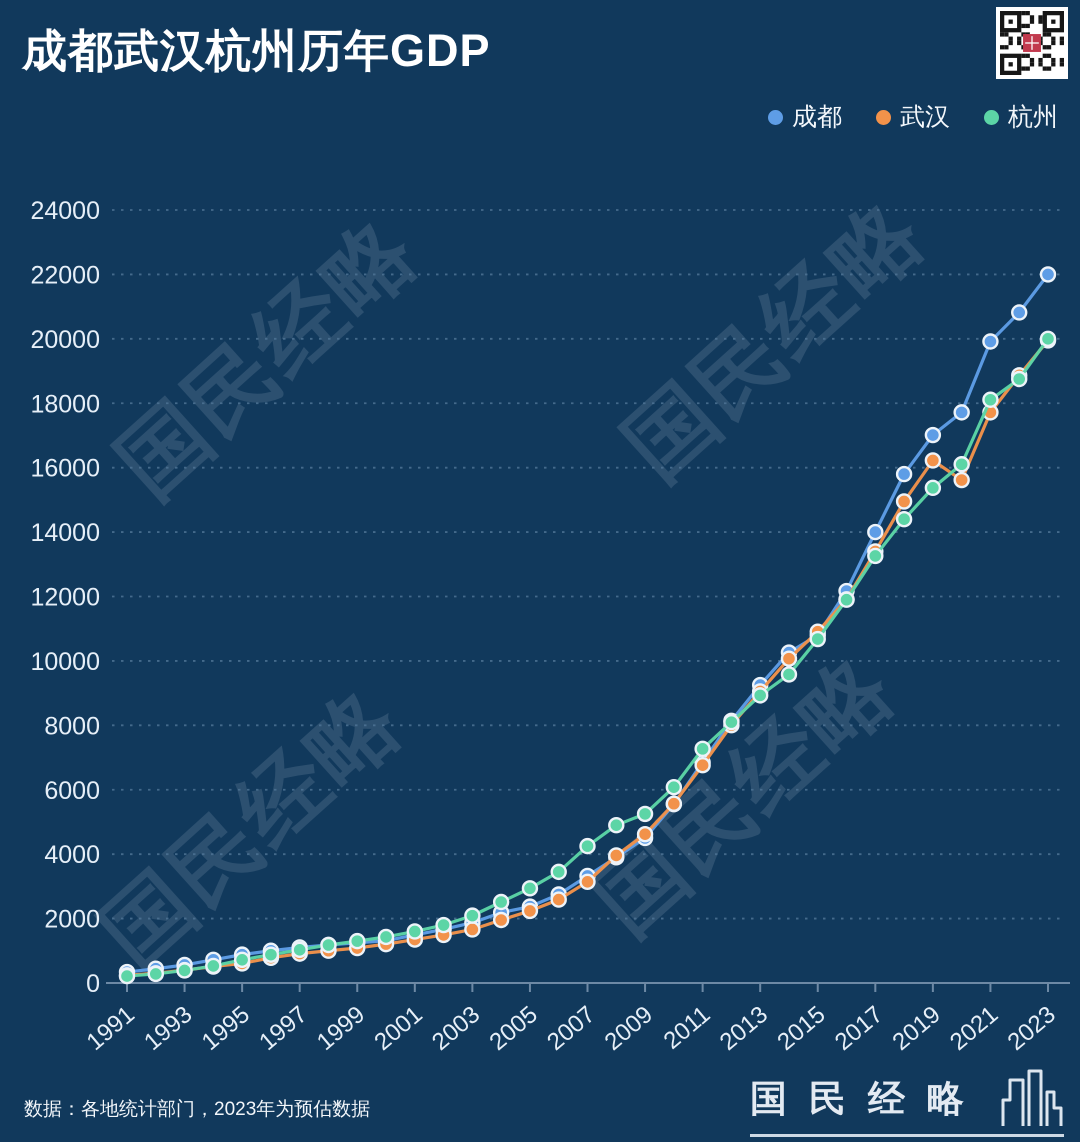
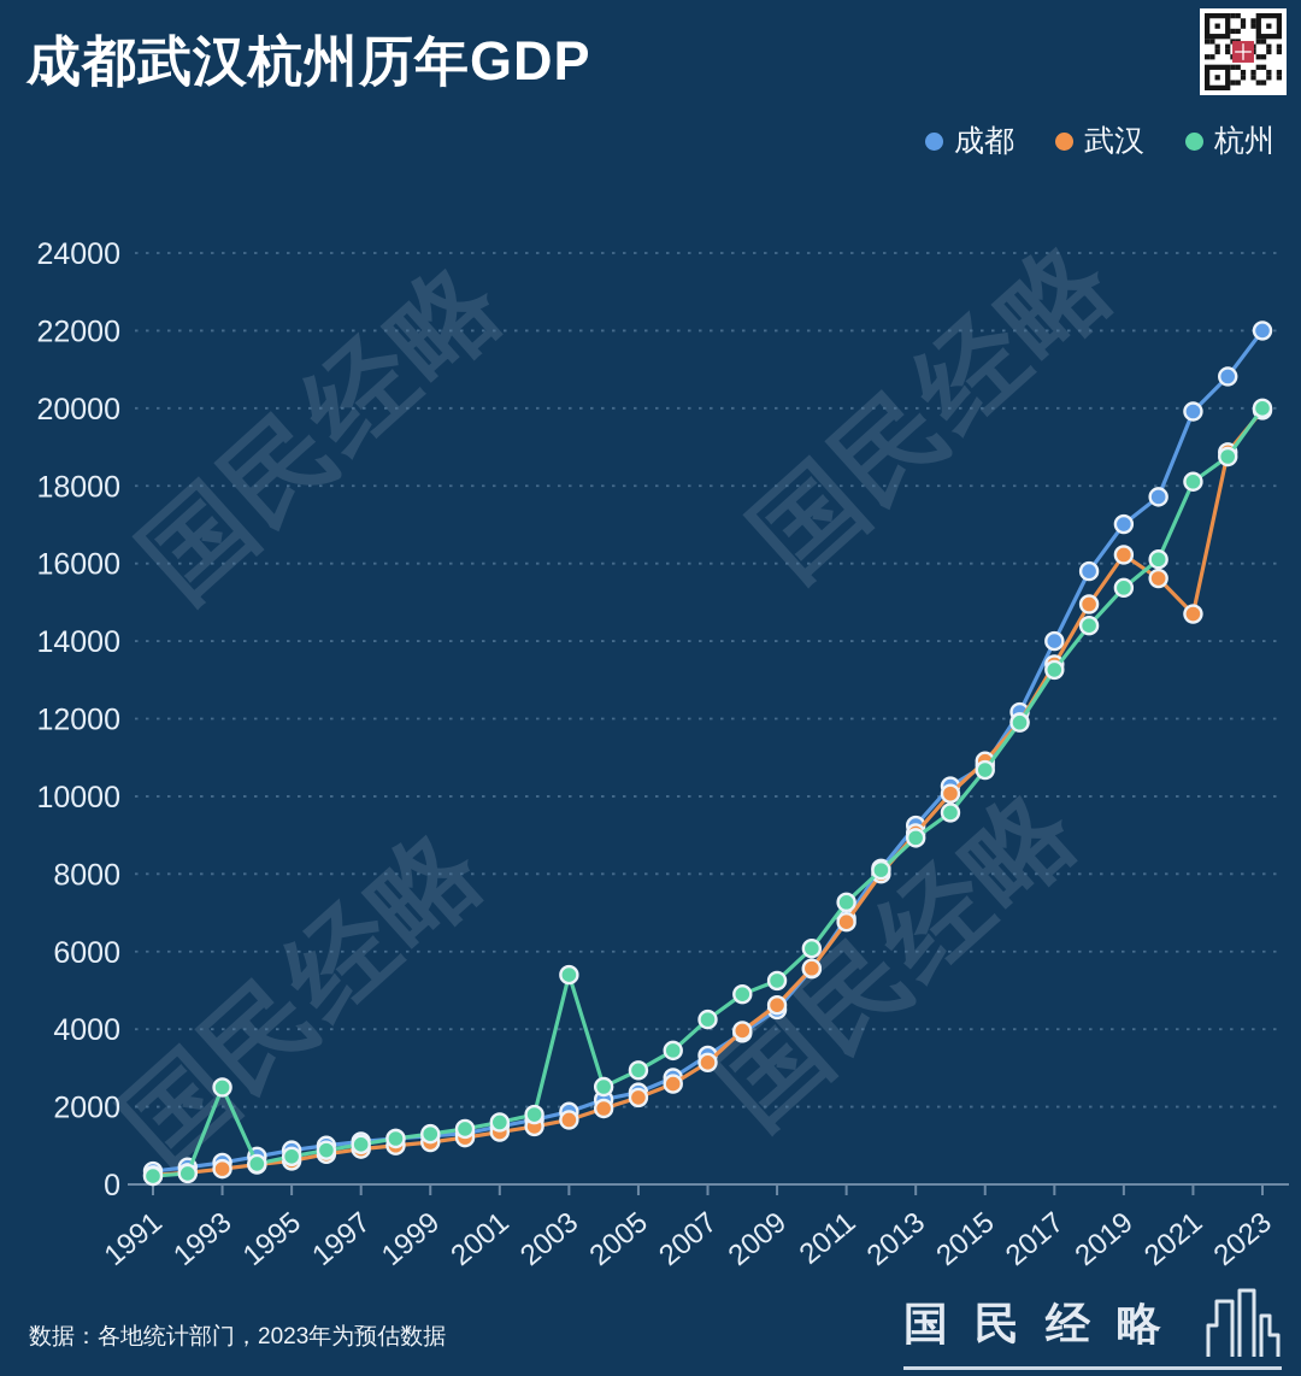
杭州/1993: 400 -> 2500
杭州/2003: 2100 -> 5400
武汉/2021: 17700 -> 14700
